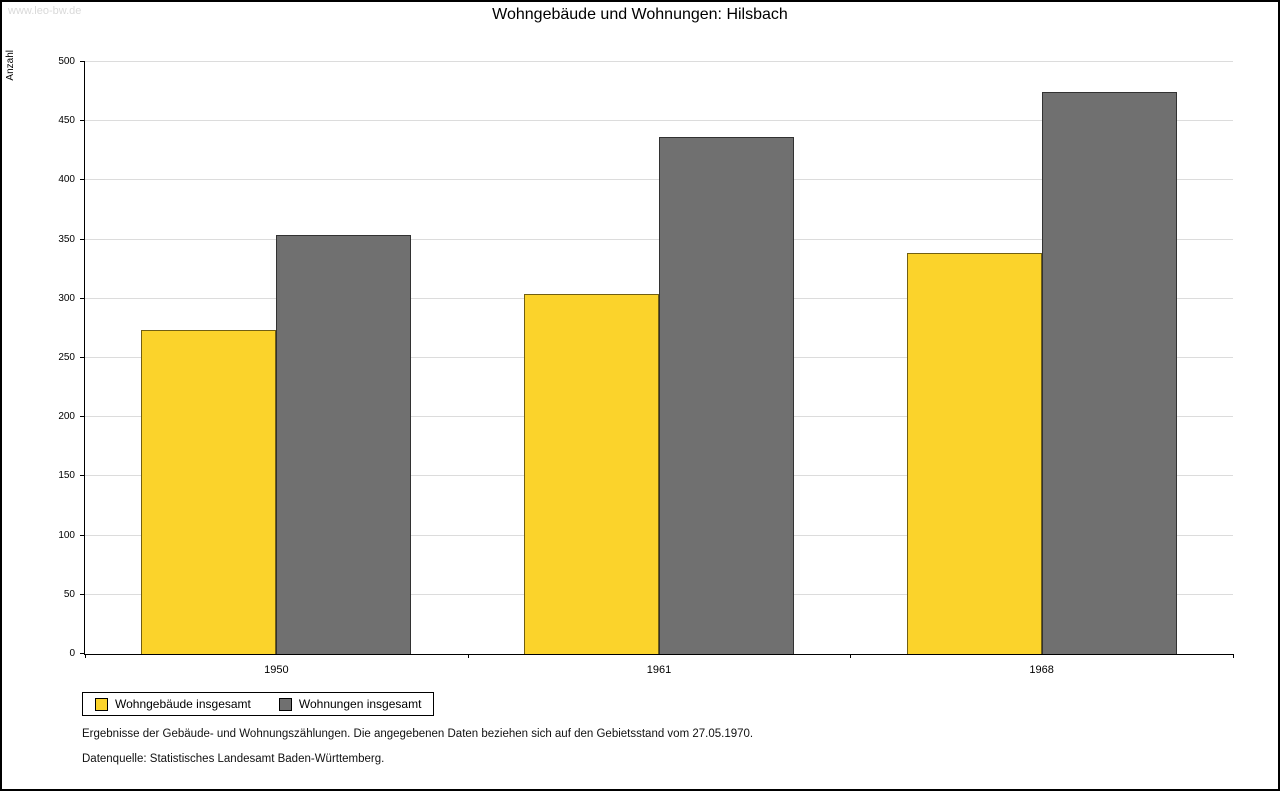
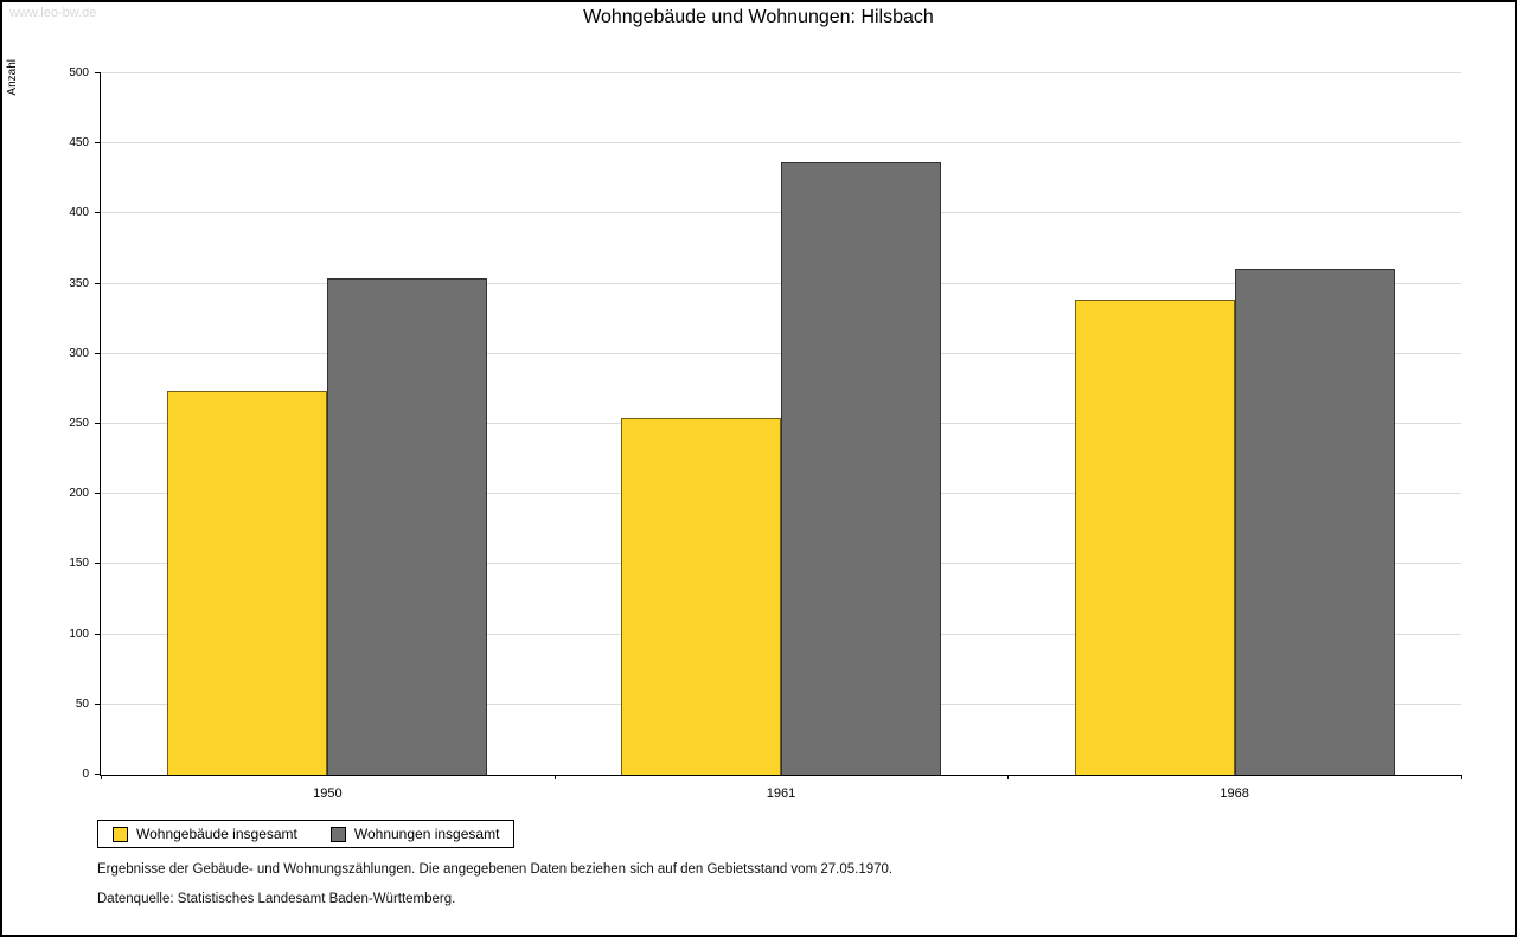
Wohngebäude insgesamt/1961: 304 -> 254
Wohnungen insgesamt/1968: 475 -> 361
